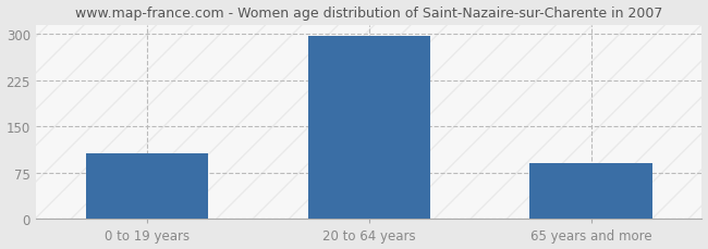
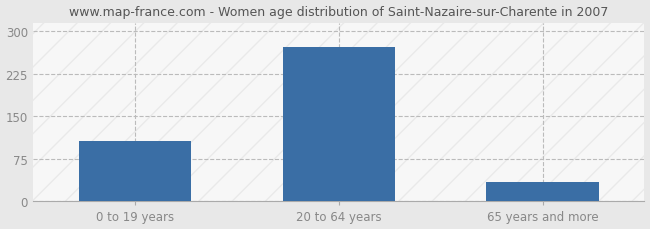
20 to 64 years: 298 -> 272
65 years and more: 90 -> 34
